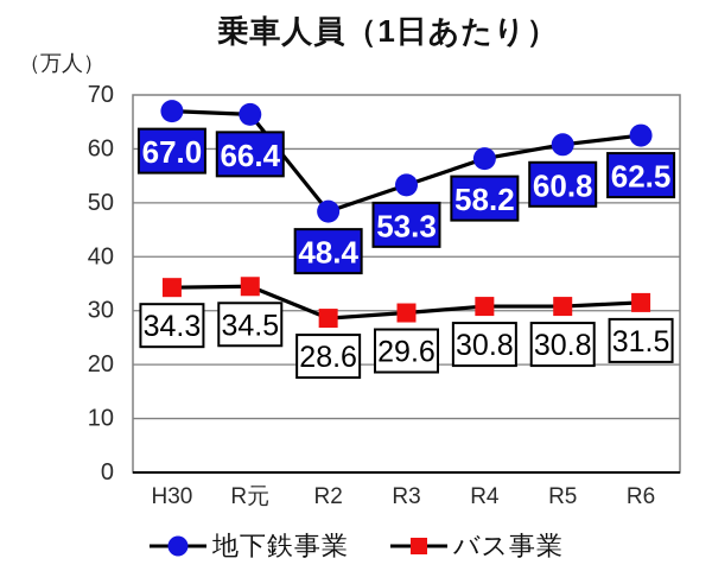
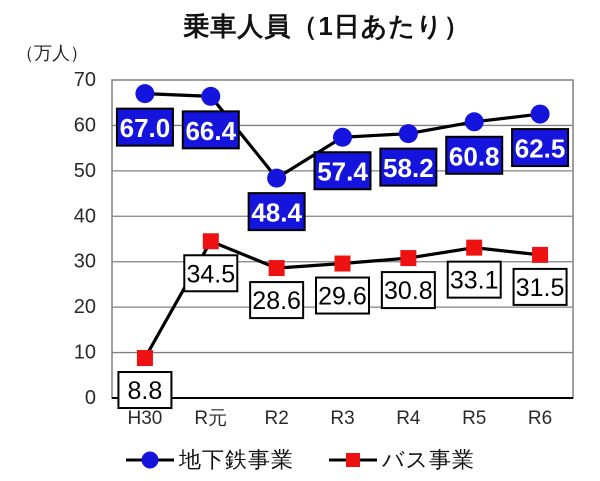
バス事業/H30: 34.3 -> 8.8
地下鉄事業/R3: 53.3 -> 57.4
バス事業/R5: 30.8 -> 33.1
